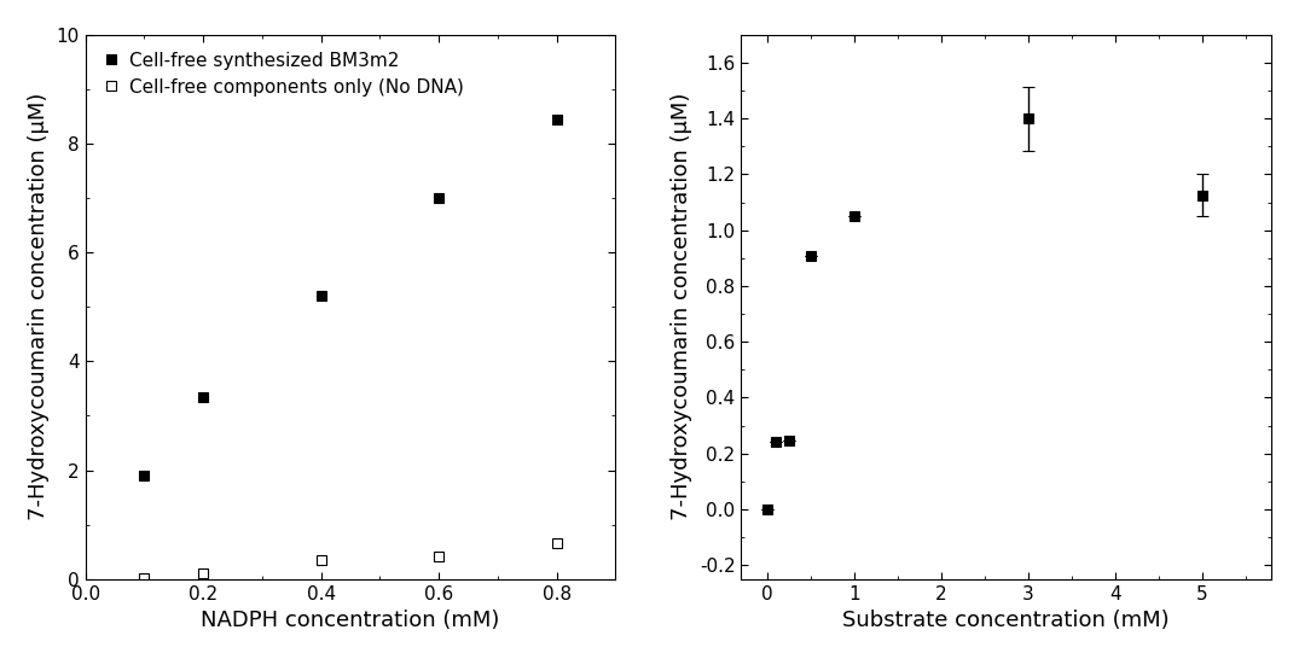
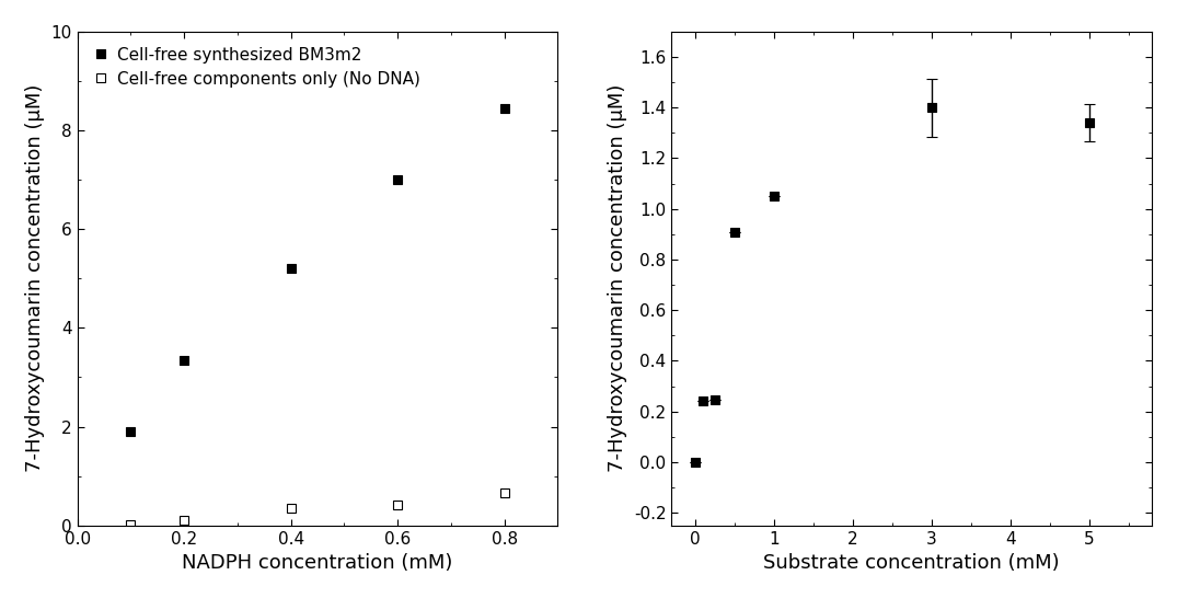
5: 1.125 -> 1.340
